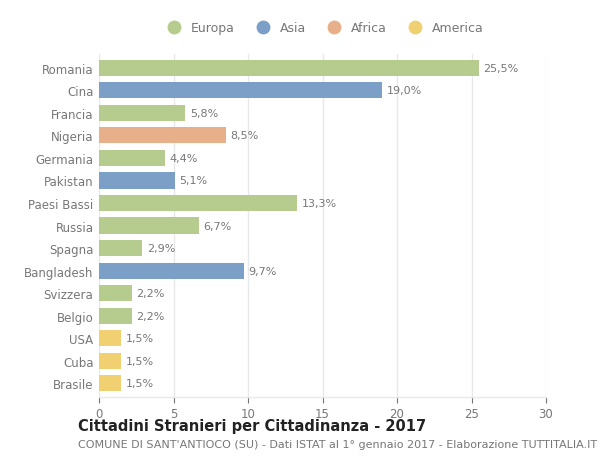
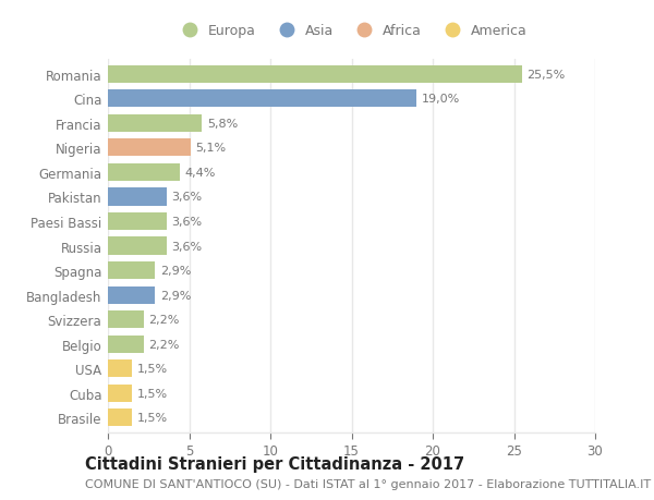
Nigeria: 8,5% -> 5,1%
Pakistan: 5,1% -> 3,6%
Paesi Bassi: 13,3% -> 3,6%
Russia: 6,7% -> 3,6%
Bangladesh: 9,7% -> 2,9%
